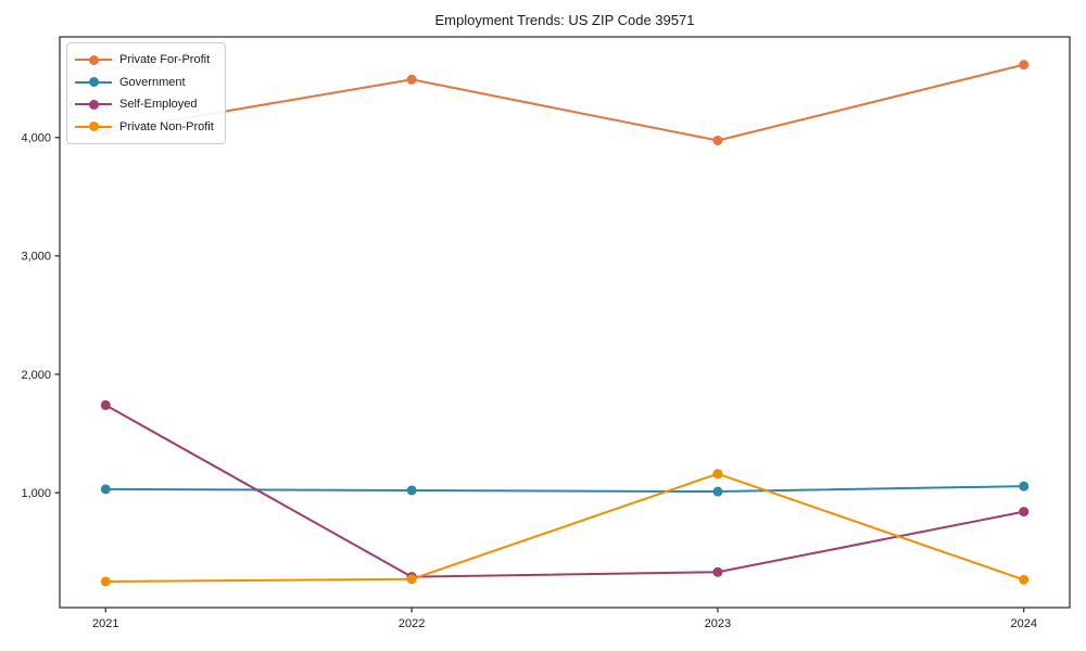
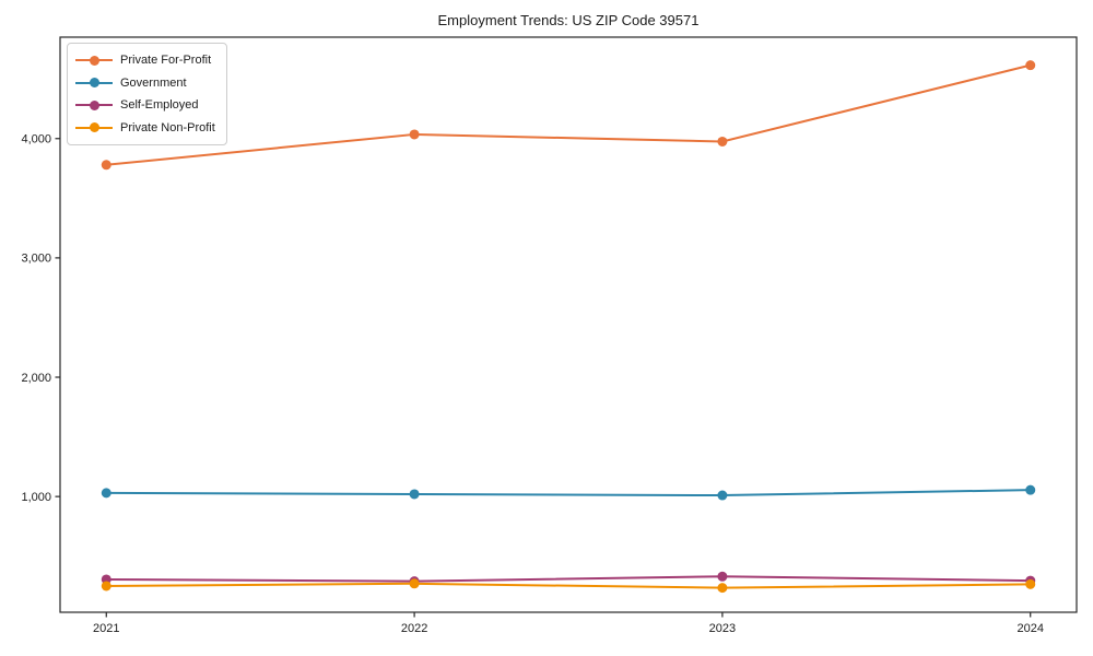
Private For-Profit/2021: 4050 -> 3780
Self-Employed/2021: 1740 -> 300
Private For-Profit/2022: 4490 -> 4040
Private Non-Profit/2023: 1160 -> 240
Self-Employed/2024: 840 -> 300
